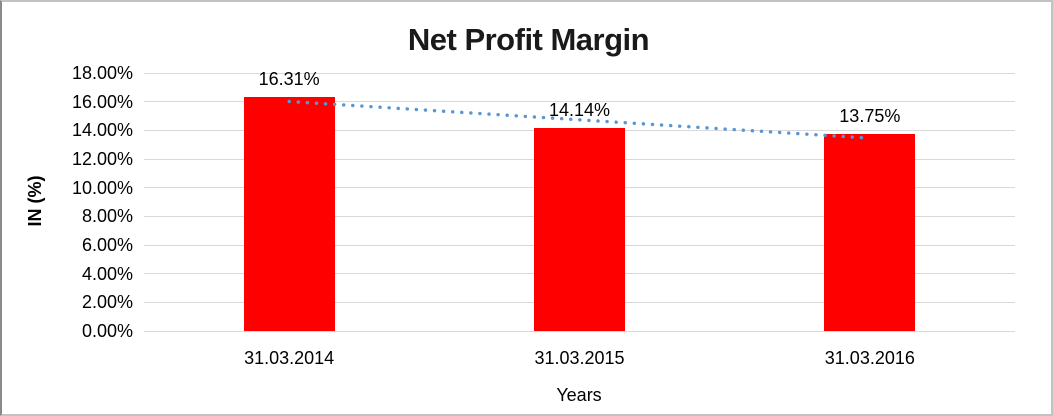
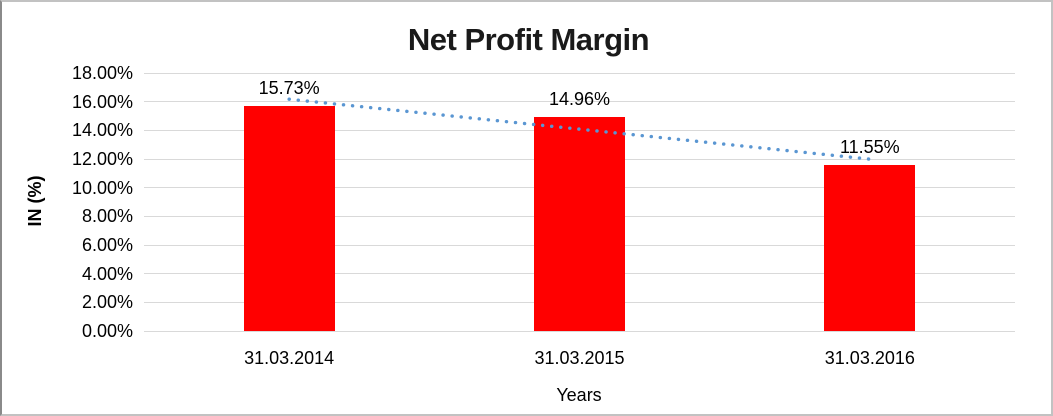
31.03.2014: 16.31% -> 15.73%
31.03.2015: 14.14% -> 14.96%
31.03.2016: 13.75% -> 11.55%
